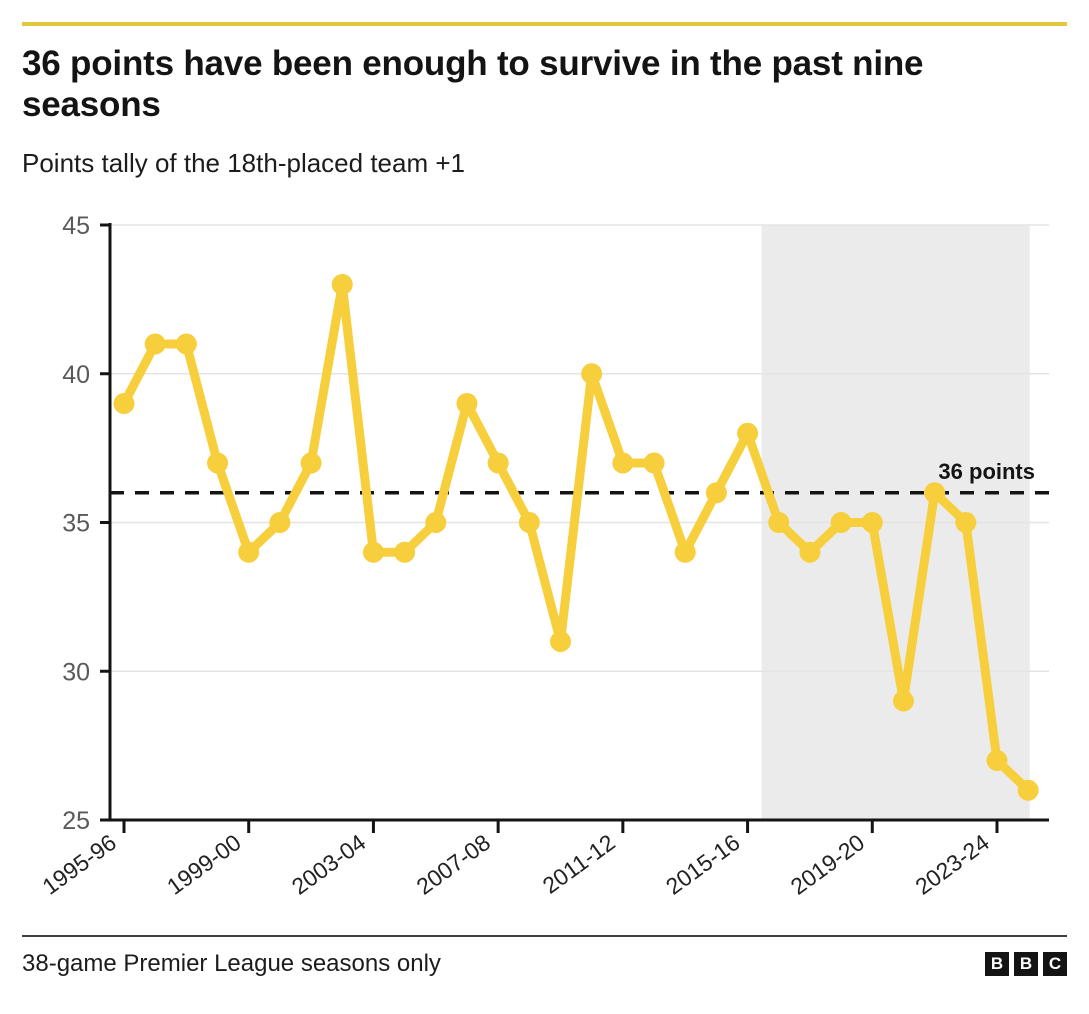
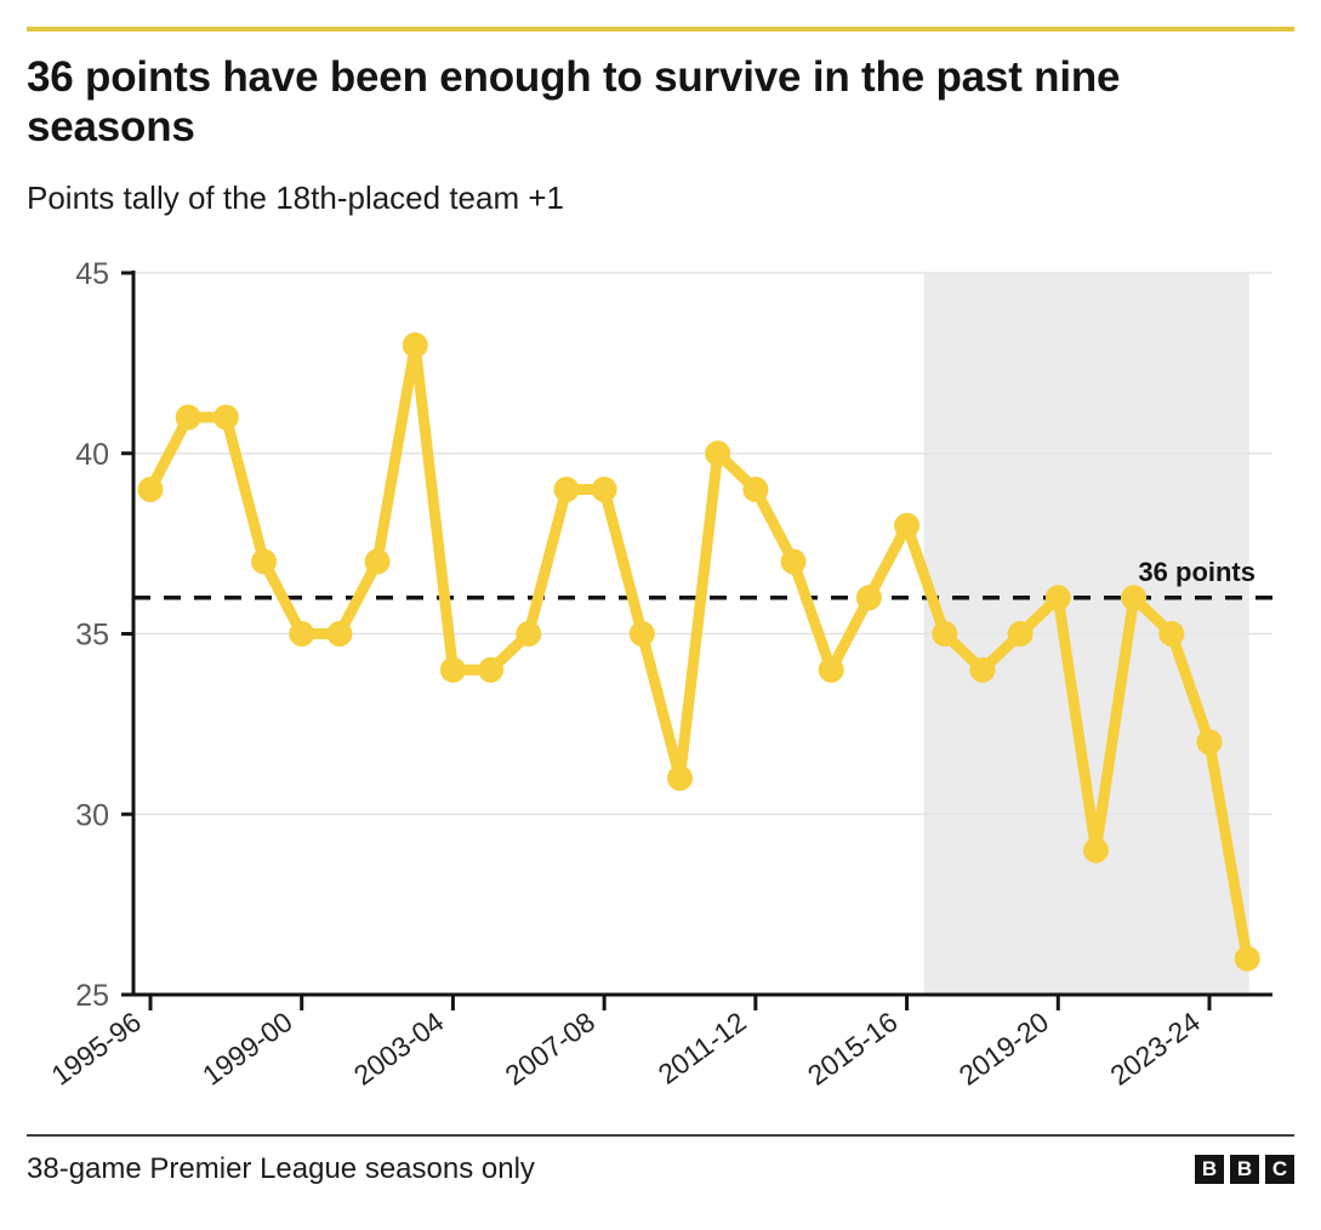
1999-00: 34 -> 35
2007-08: 37 -> 39
2011-12: 37 -> 39
2019-20: 35 -> 36
2023-24: 27 -> 32
